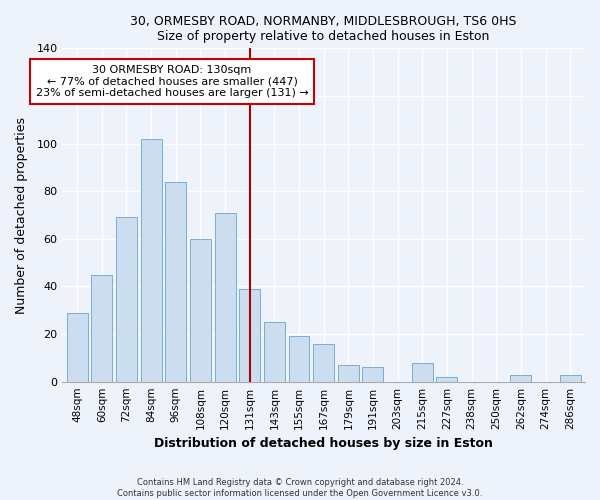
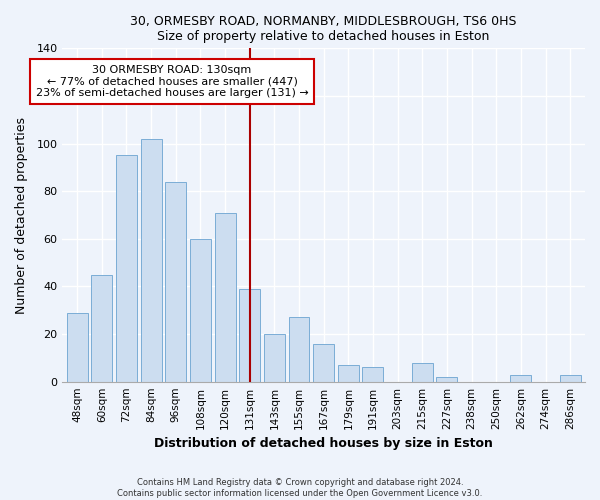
72sqm: 69 -> 95
143sqm: 25 -> 20
155sqm: 19 -> 27
